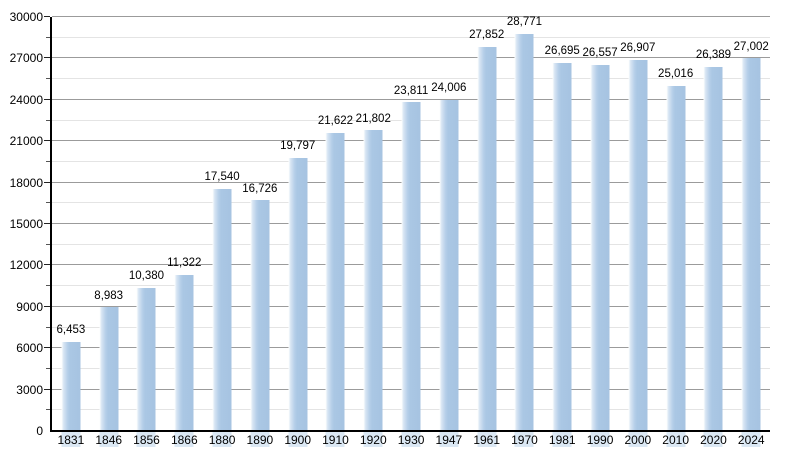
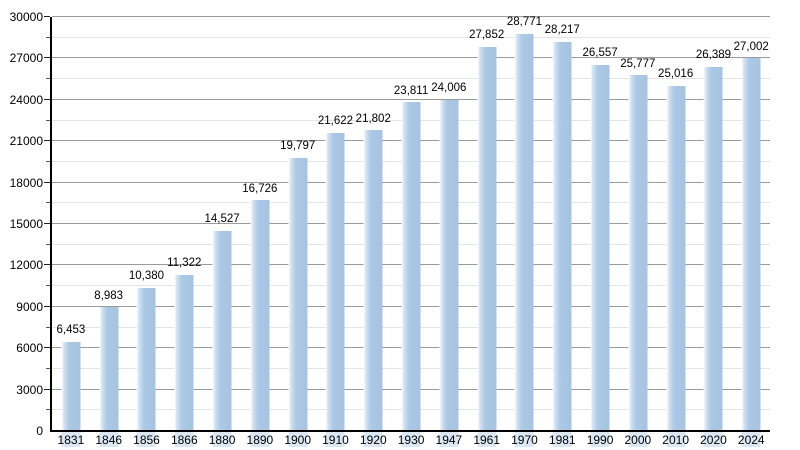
1880: 17,540 -> 14,527
1981: 26,695 -> 28,217
2000: 26,907 -> 25,777
